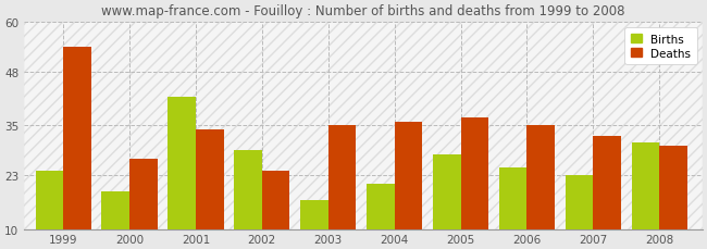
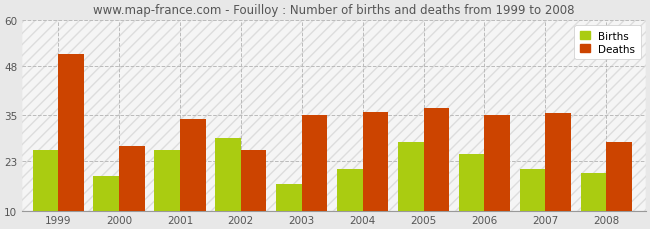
Births/1999: 24 -> 26
Deaths/1999: 54.0 -> 51.0
Births/2001: 42 -> 26
Deaths/2002: 24.0 -> 26.0
Births/2007: 23 -> 21
Deaths/2007: 32.5 -> 35.5
Births/2008: 31 -> 20
Deaths/2008: 30.0 -> 28.0
